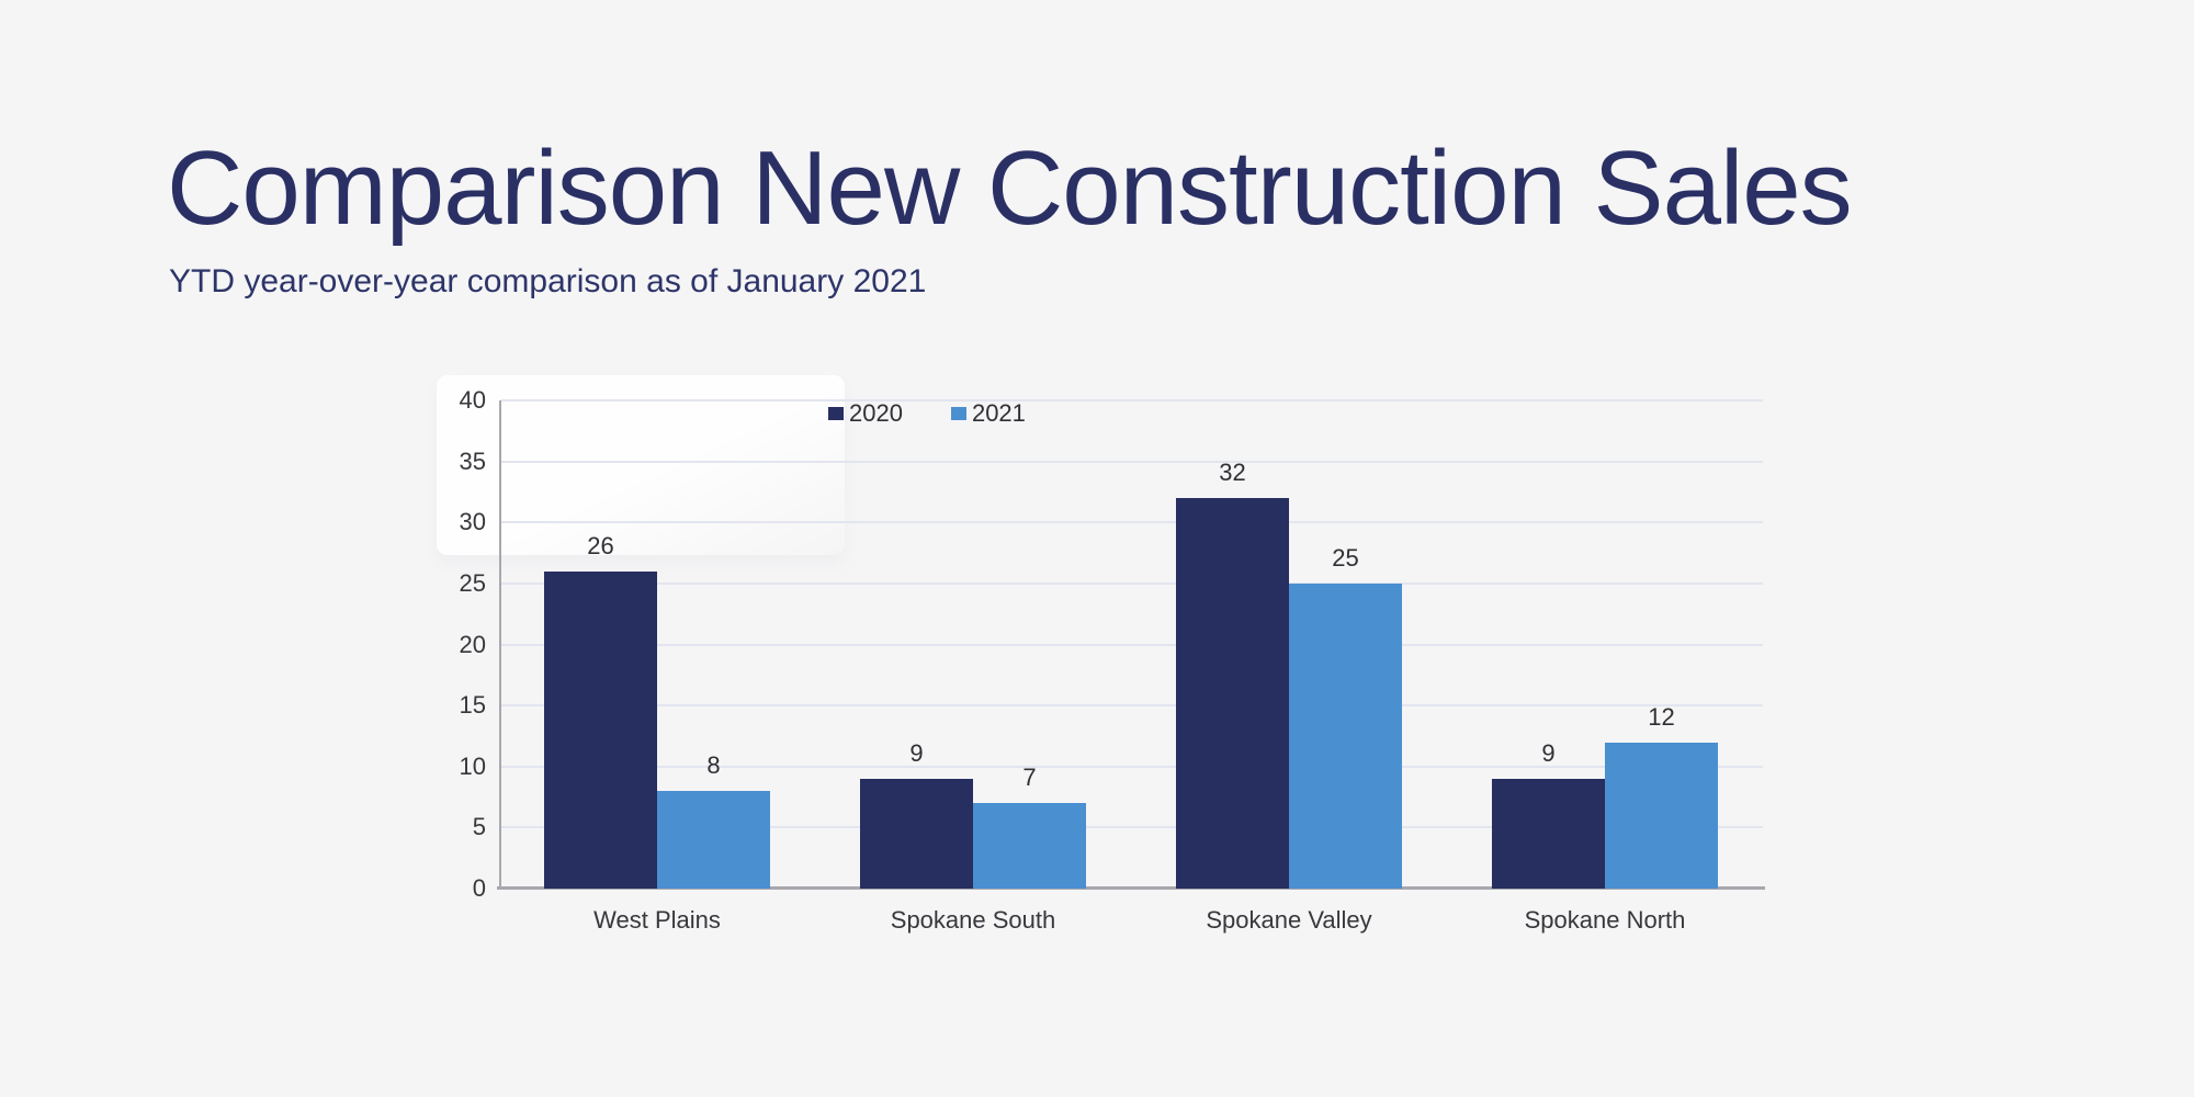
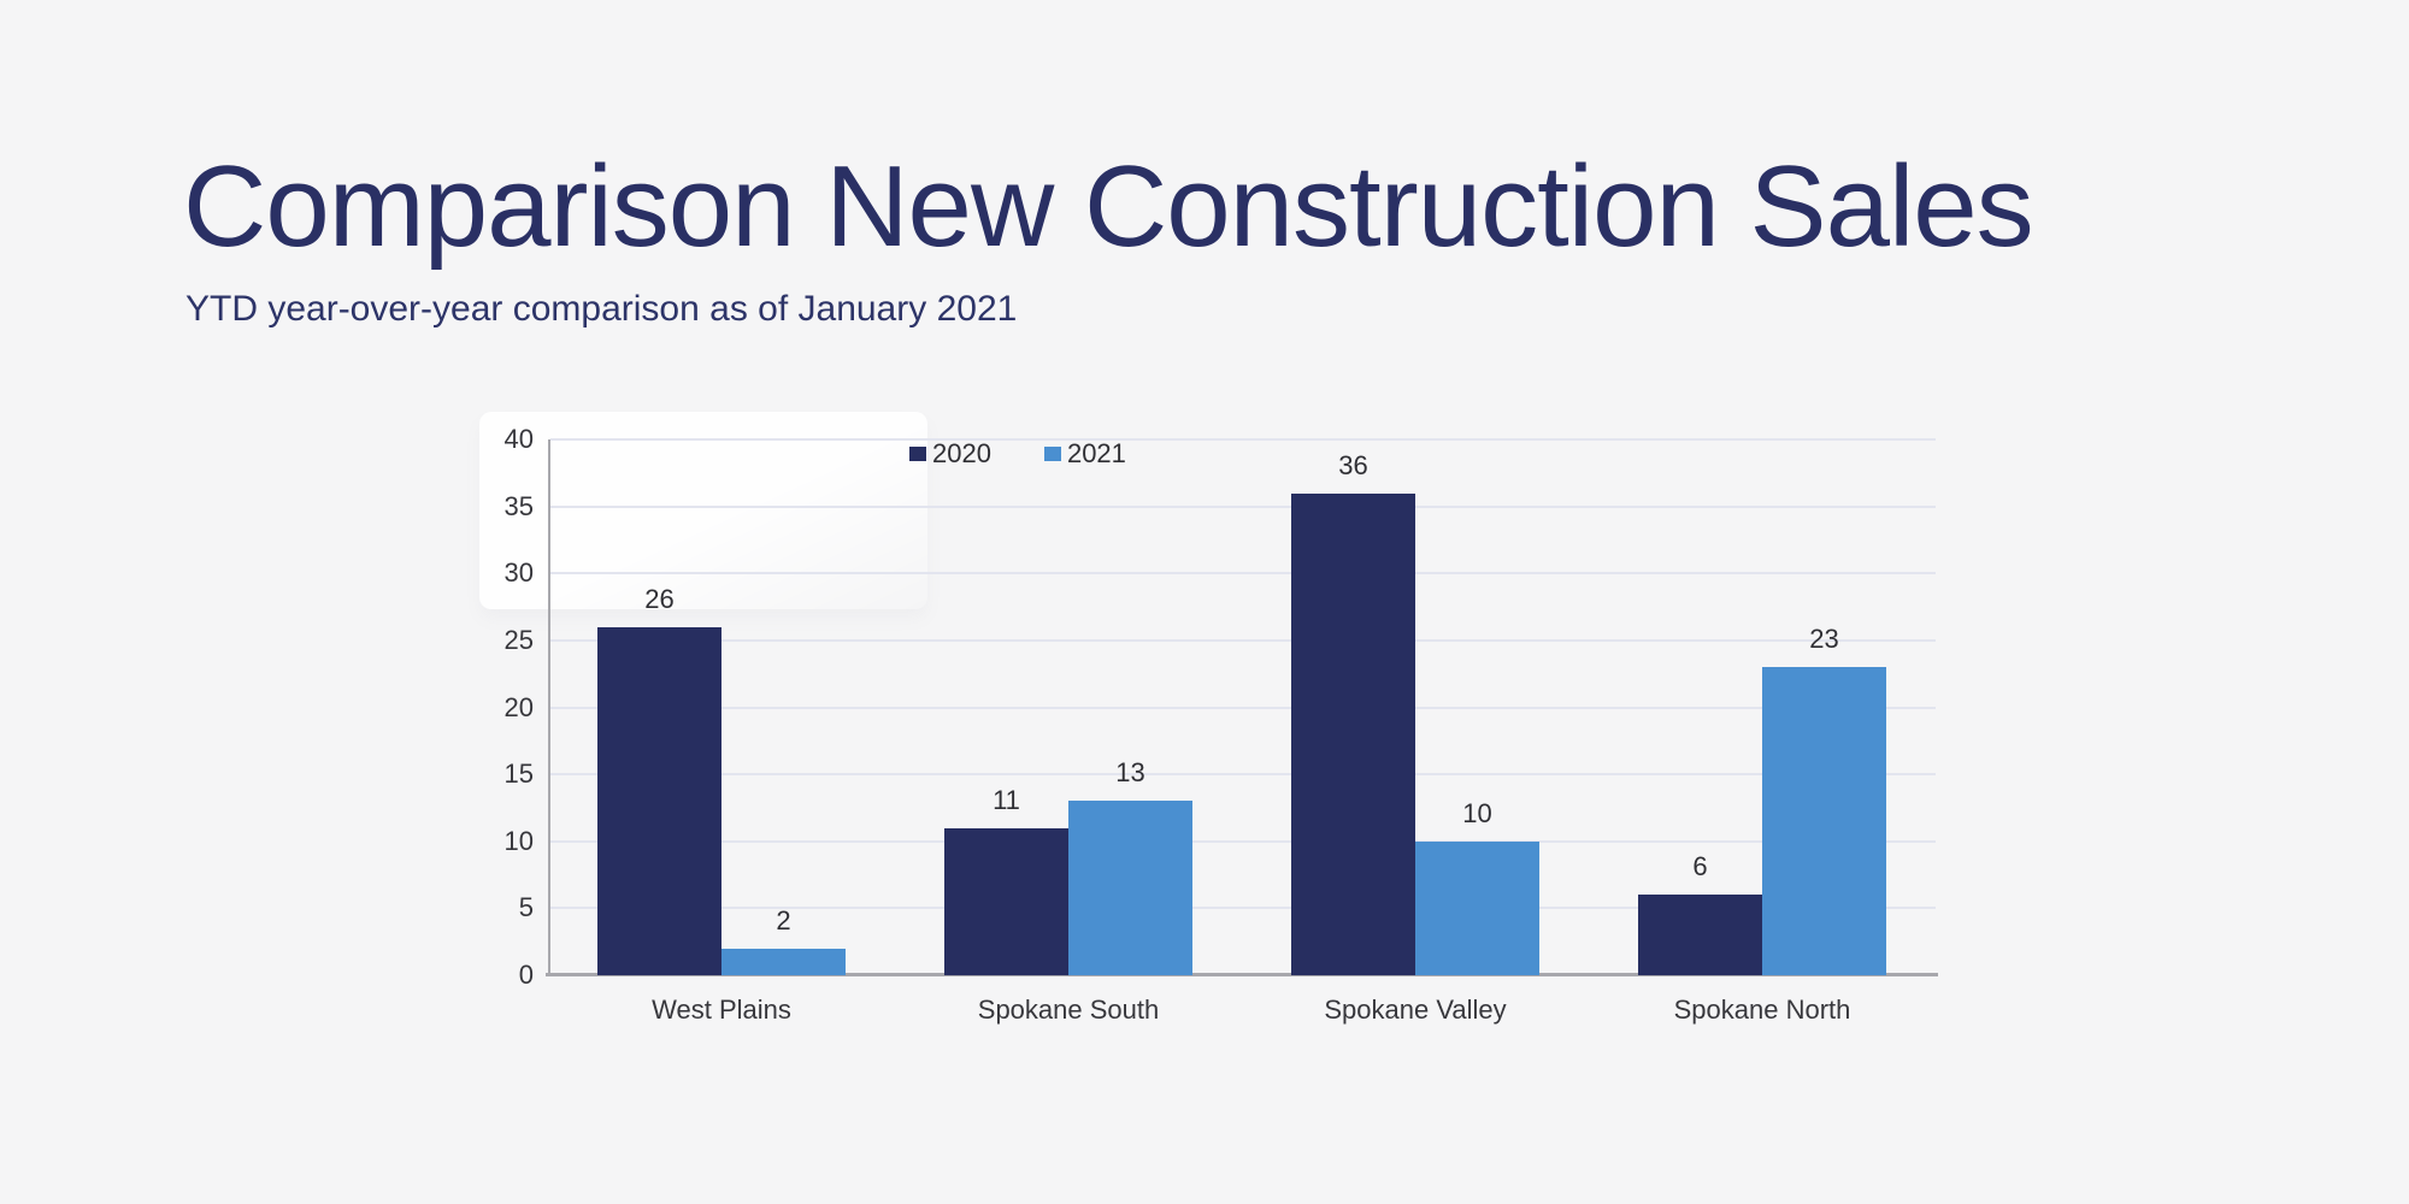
2021/West Plains: 8 -> 2
2020/Spokane South: 9 -> 11
2021/Spokane South: 7 -> 13
2020/Spokane Valley: 32 -> 36
2021/Spokane Valley: 25 -> 10
2020/Spokane North: 9 -> 6
2021/Spokane North: 12 -> 23
